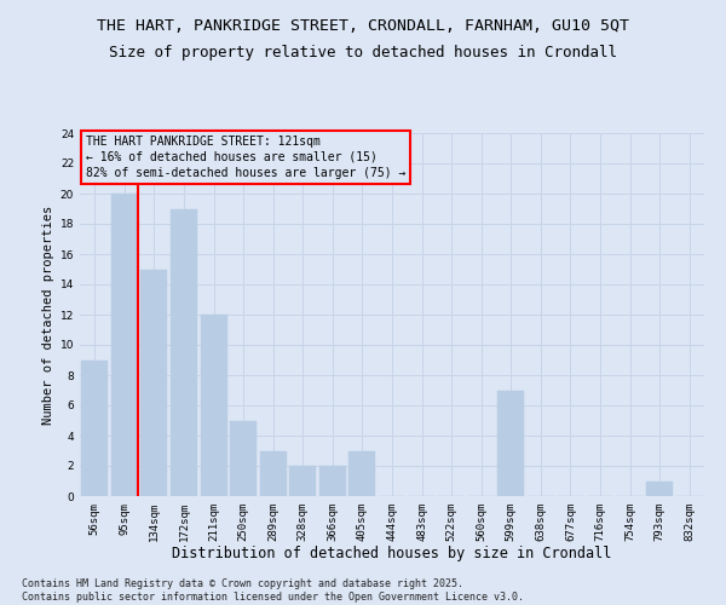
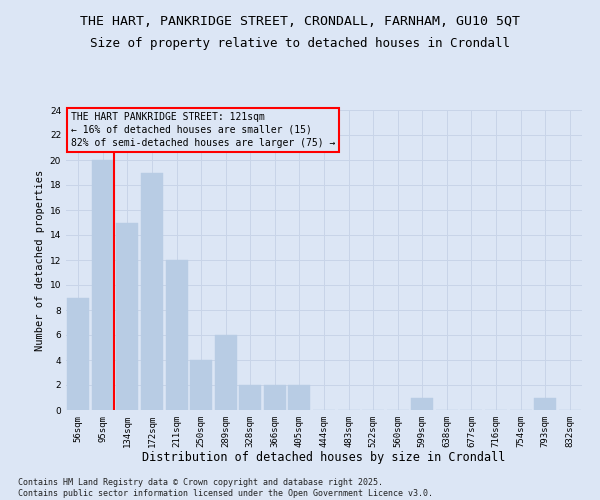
250sqm: 5 -> 4
289sqm: 3 -> 6
405sqm: 3 -> 2
599sqm: 7 -> 1
